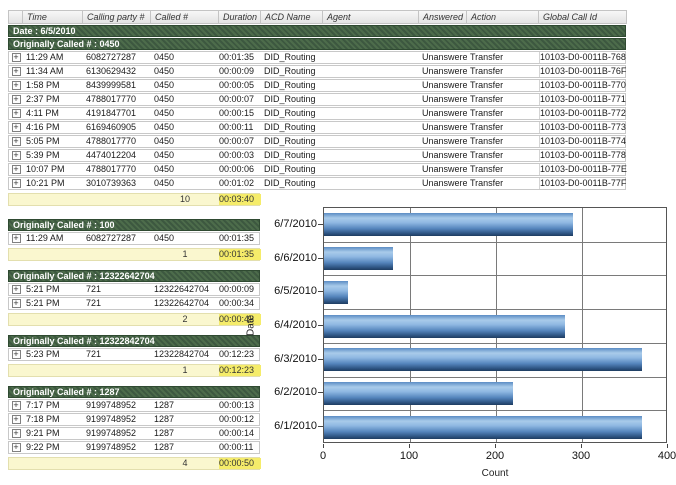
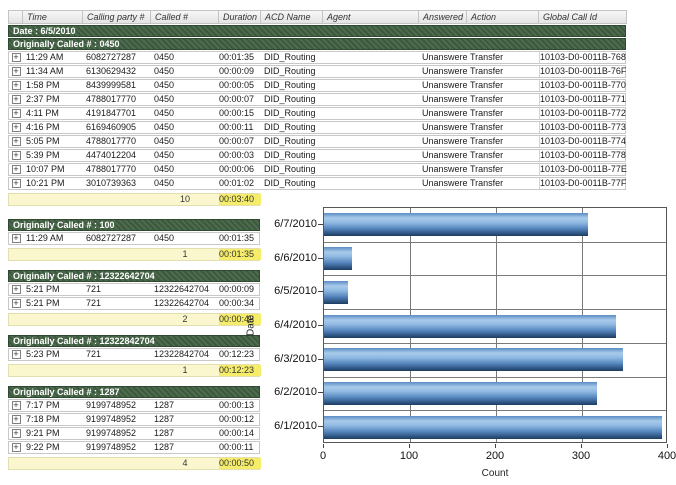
6/7/2010: 290 -> 310
6/6/2010: 80 -> 30
6/4/2010: 280 -> 340
6/3/2010: 370 -> 350
6/2/2010: 220 -> 320
6/1/2010: 370 -> 390
